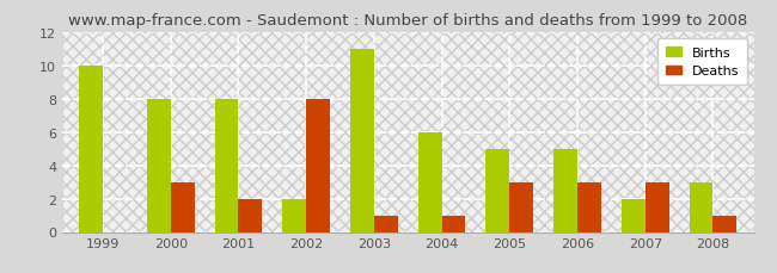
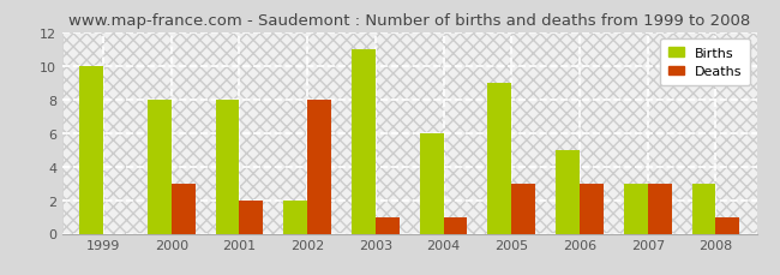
Births/2005: 5 -> 9
Births/2007: 2 -> 3
